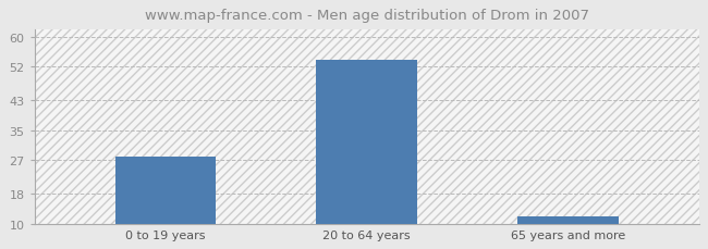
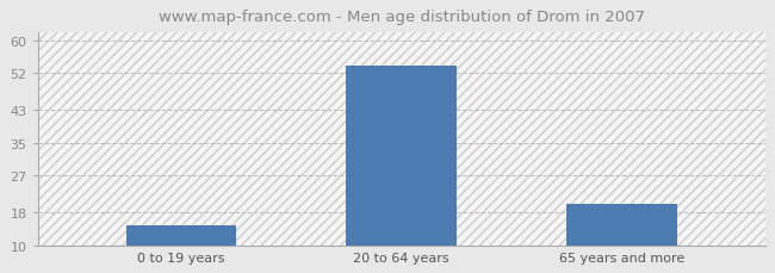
0 to 19 years: 28 -> 15
65 years and more: 12 -> 20
